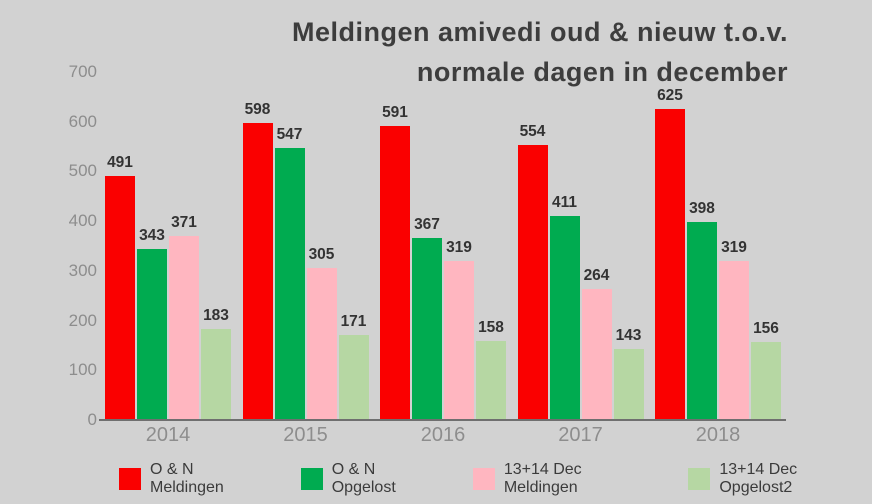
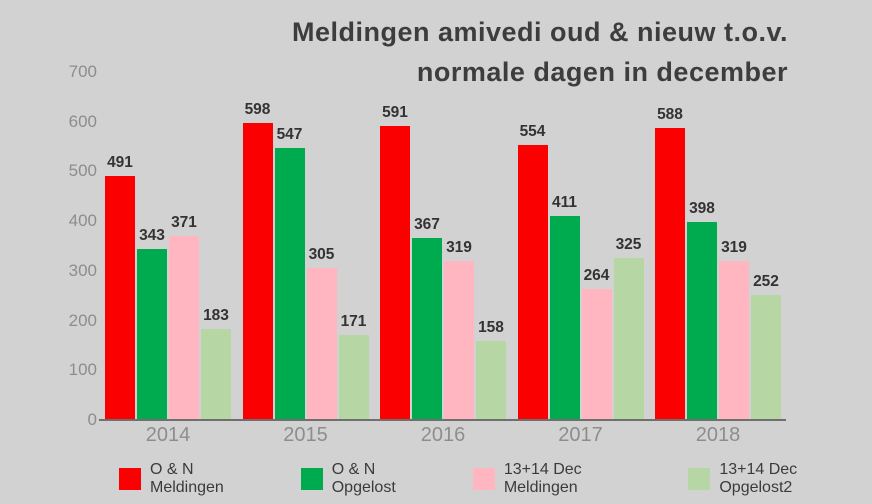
13+14 Dec Opgelost2/2017: 143 -> 325
O & N Meldingen/2018: 625 -> 588
13+14 Dec Opgelost2/2018: 156 -> 252
